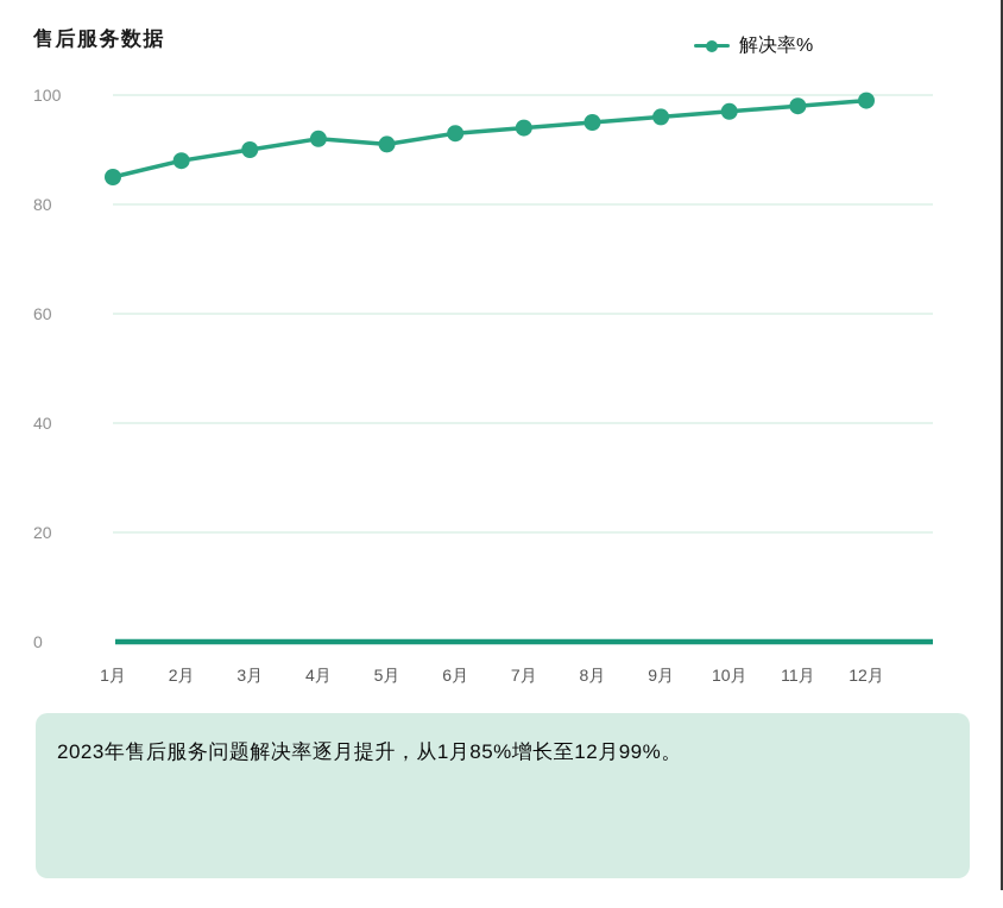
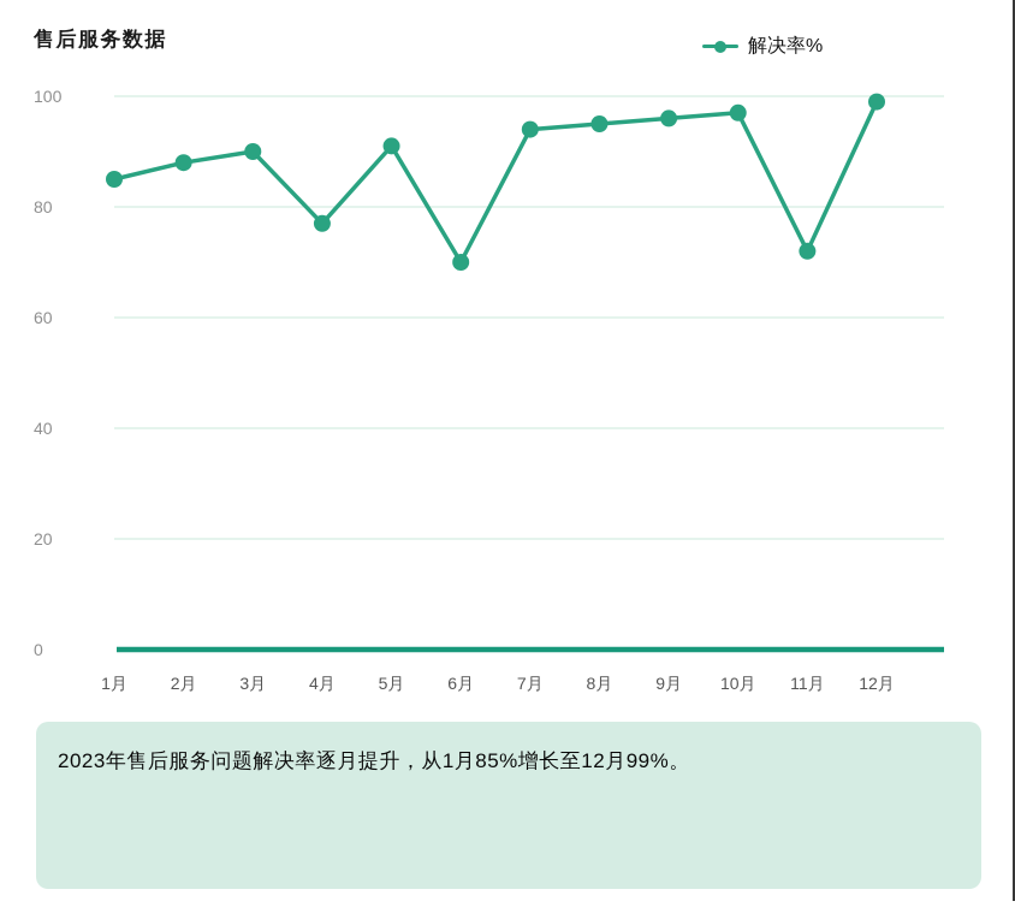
4月: 92 -> 77
6月: 93 -> 70
11月: 98 -> 72
